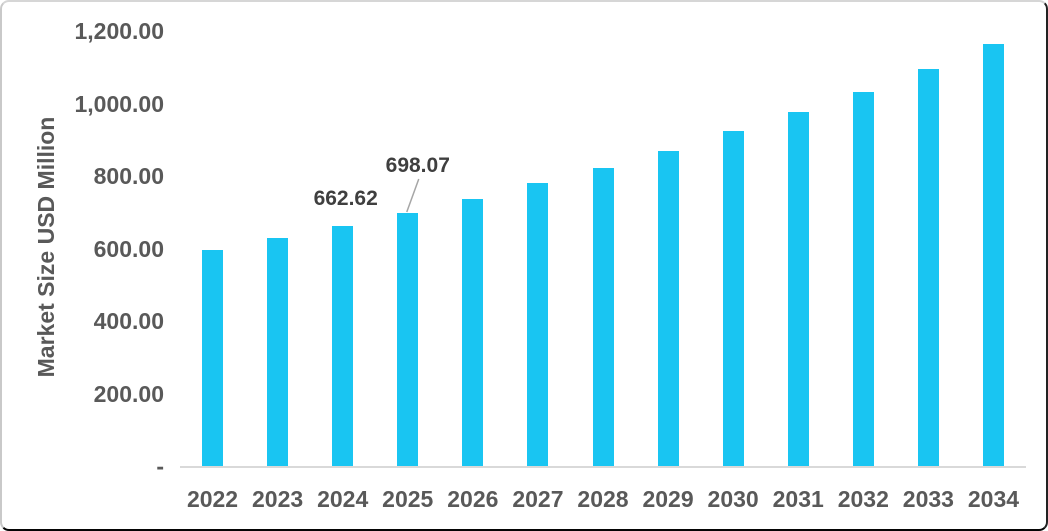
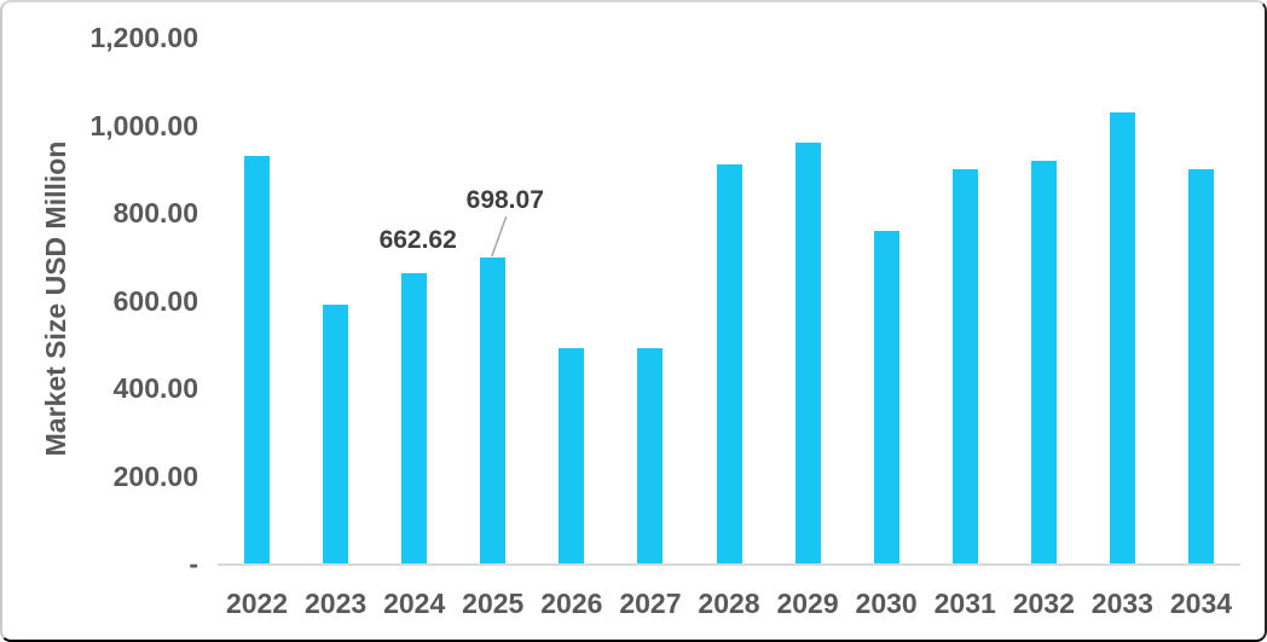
2022: 600 -> 930
2023: 630 -> 590
2026: 740 -> 490
2027: 780 -> 490
2028: 820 -> 910
2029: 870 -> 960
2030: 920 -> 760
2031: 980 -> 900
2032: 1030 -> 920
2033: 1100 -> 1030
2034: 1160 -> 900
